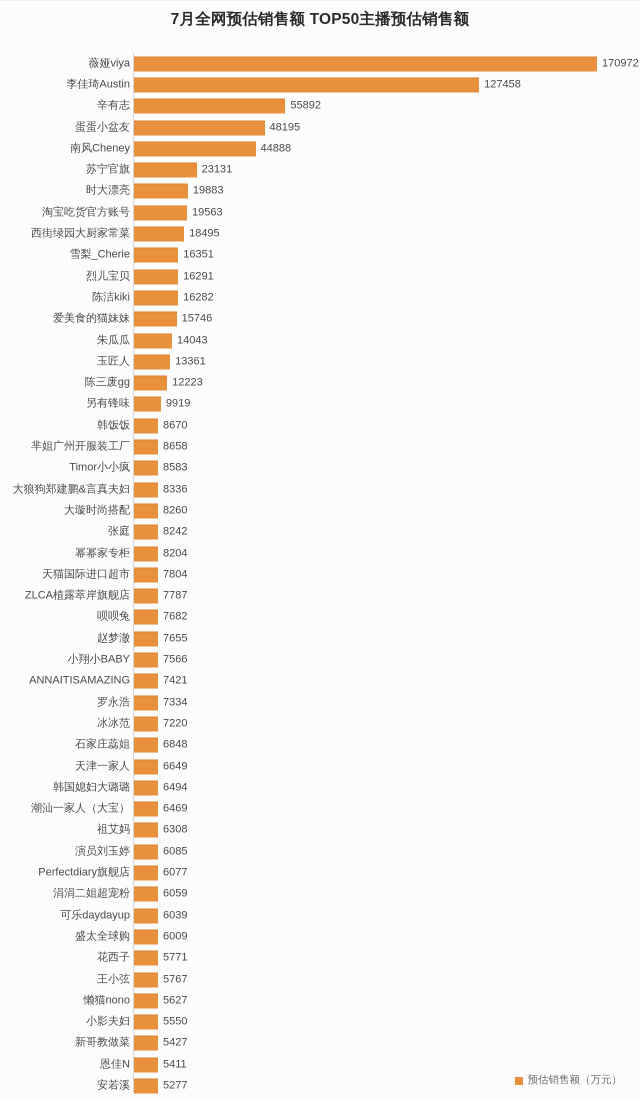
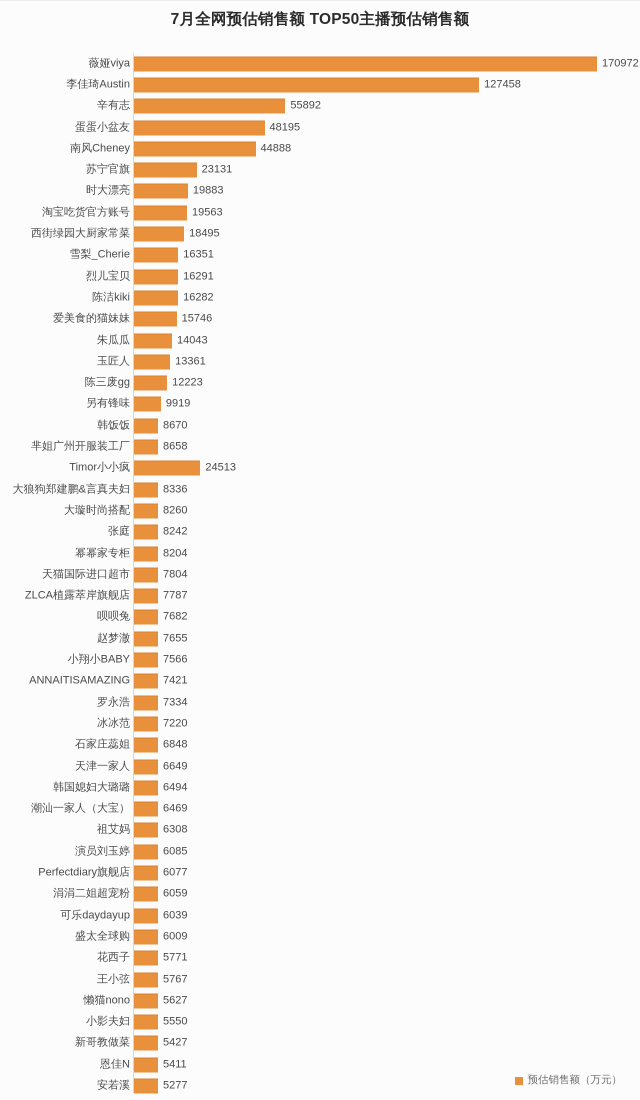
Timor小小疯: 8583 -> 24513
